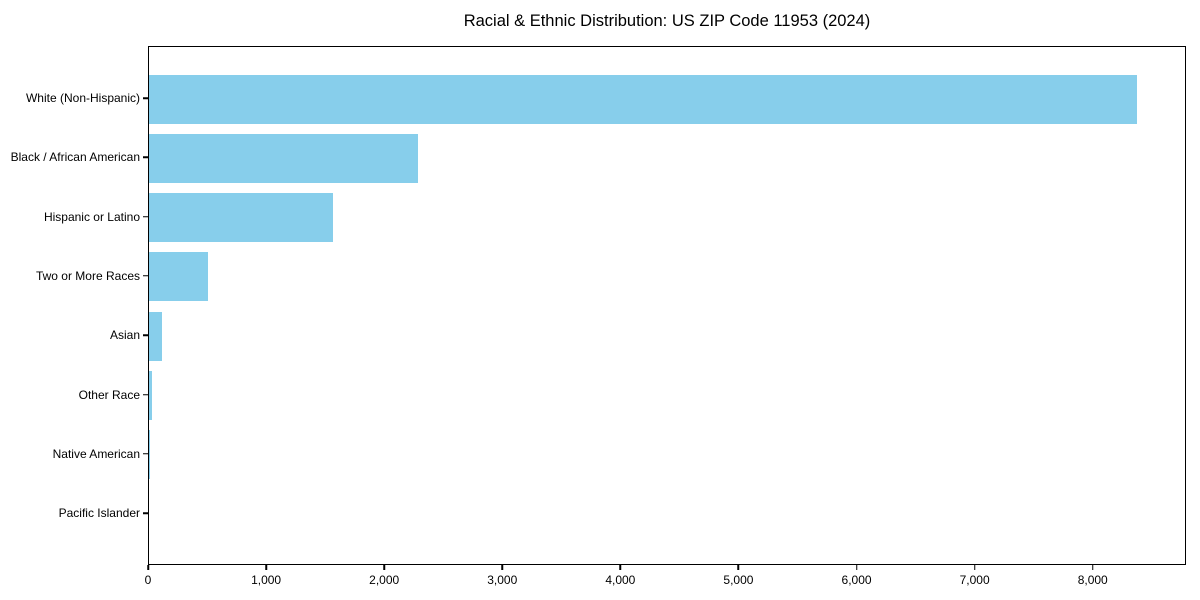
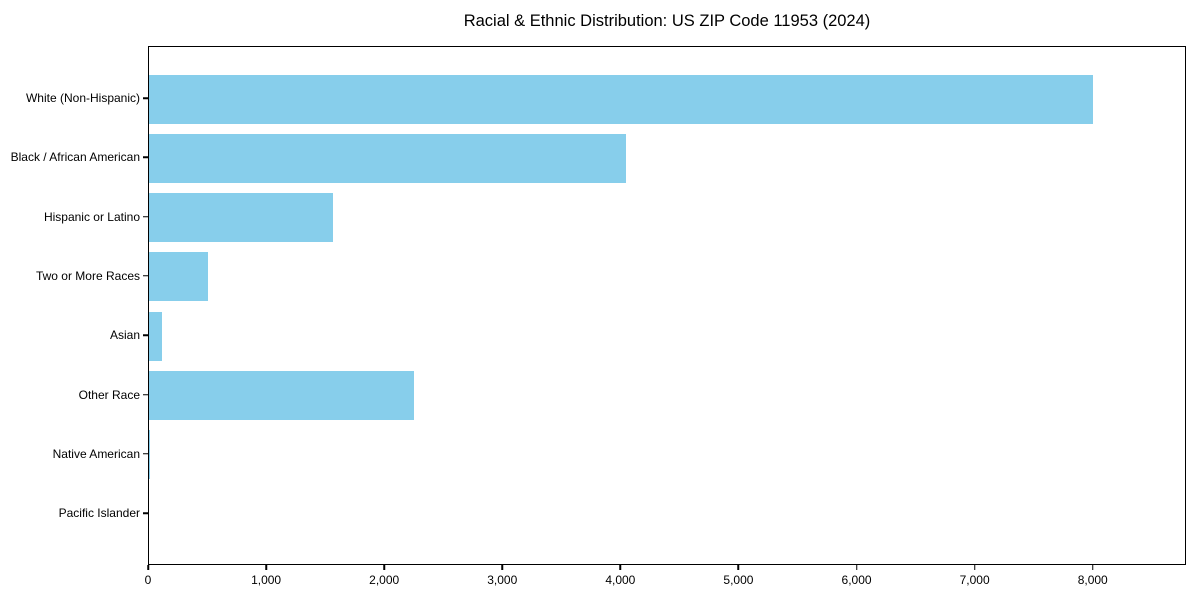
White (Non-Hispanic): 8370 -> 7990
Black / African American: 2280 -> 4040
Other Race: 20 -> 2240
